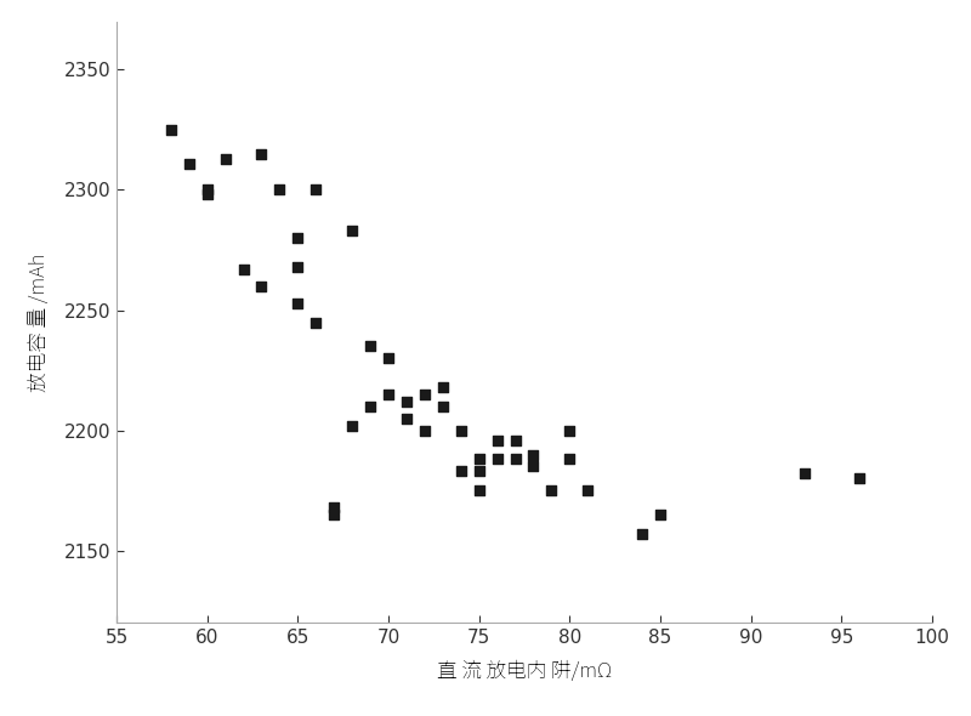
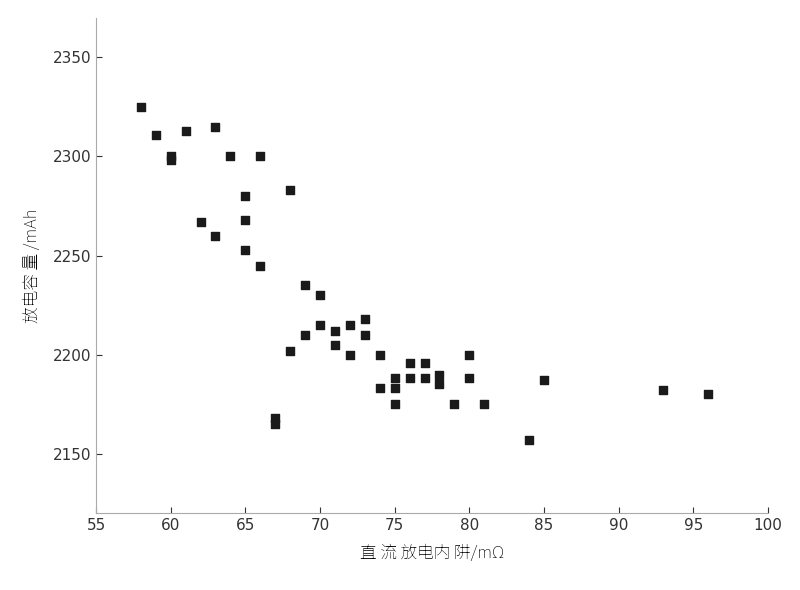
85: 2165 -> 2187
